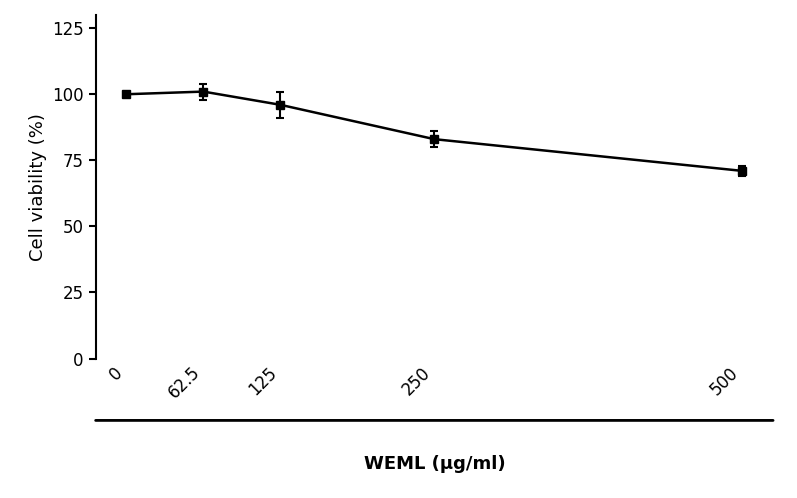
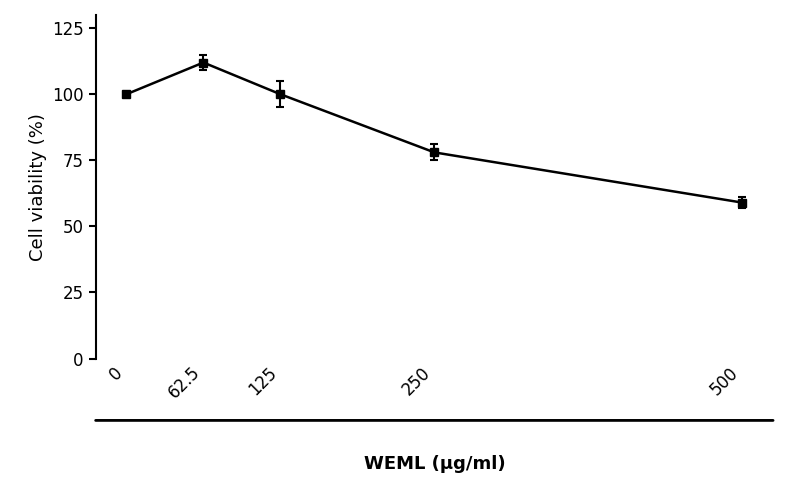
62.5: 101 -> 112
125: 96 -> 100
250: 83 -> 78
500: 71 -> 59
